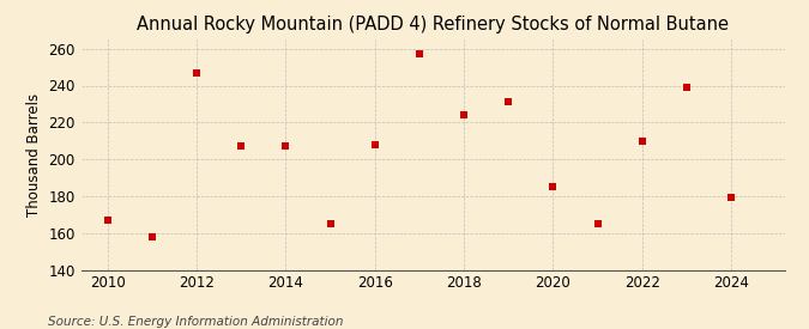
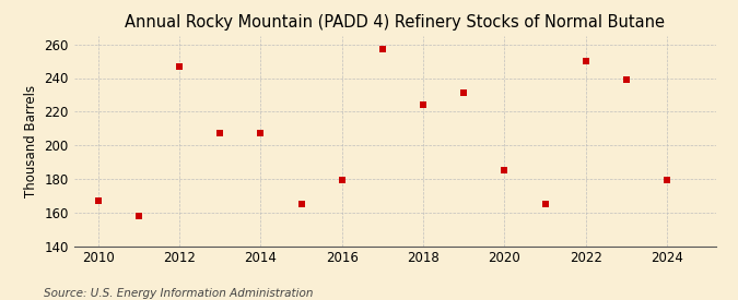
2016: 208 -> 179
2022: 210 -> 250
